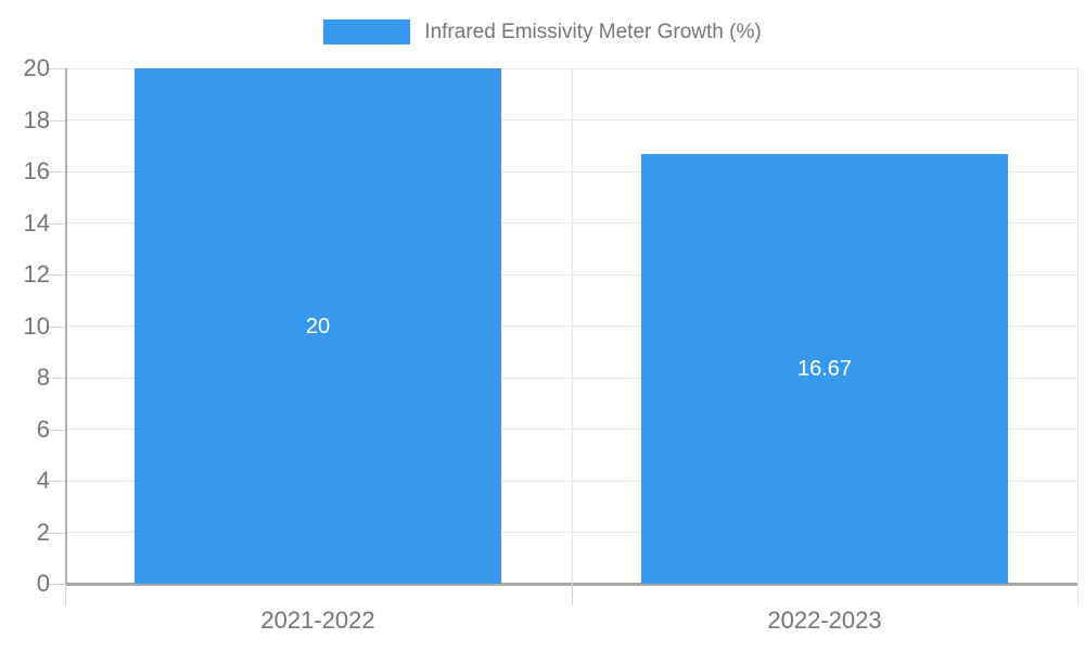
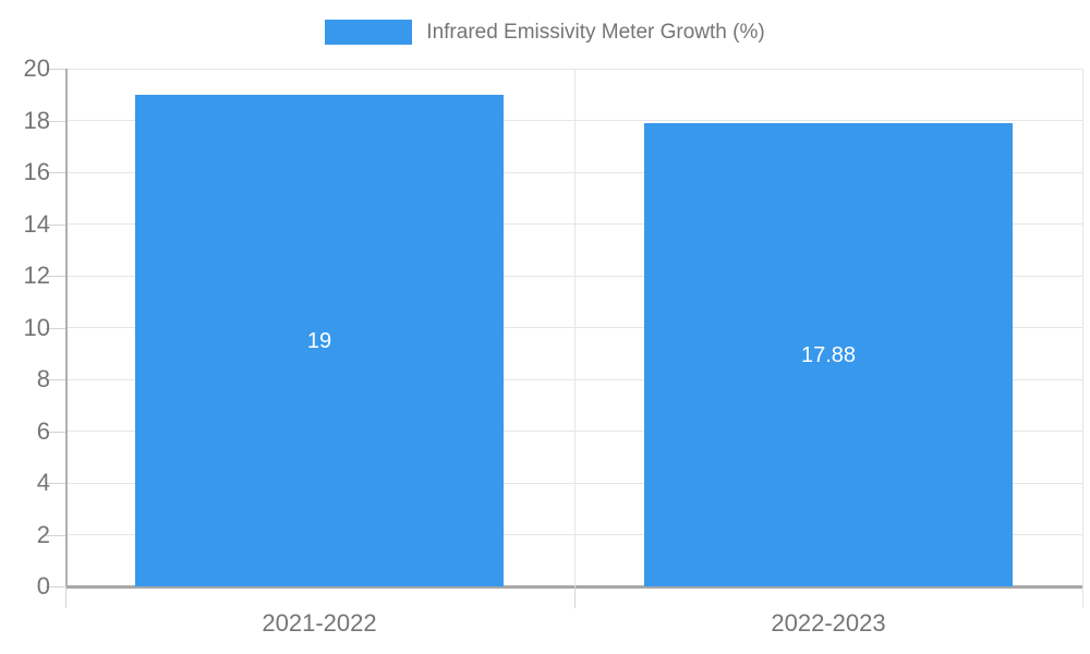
2021-2022: 20 -> 19
2022-2023: 16.67 -> 17.88
